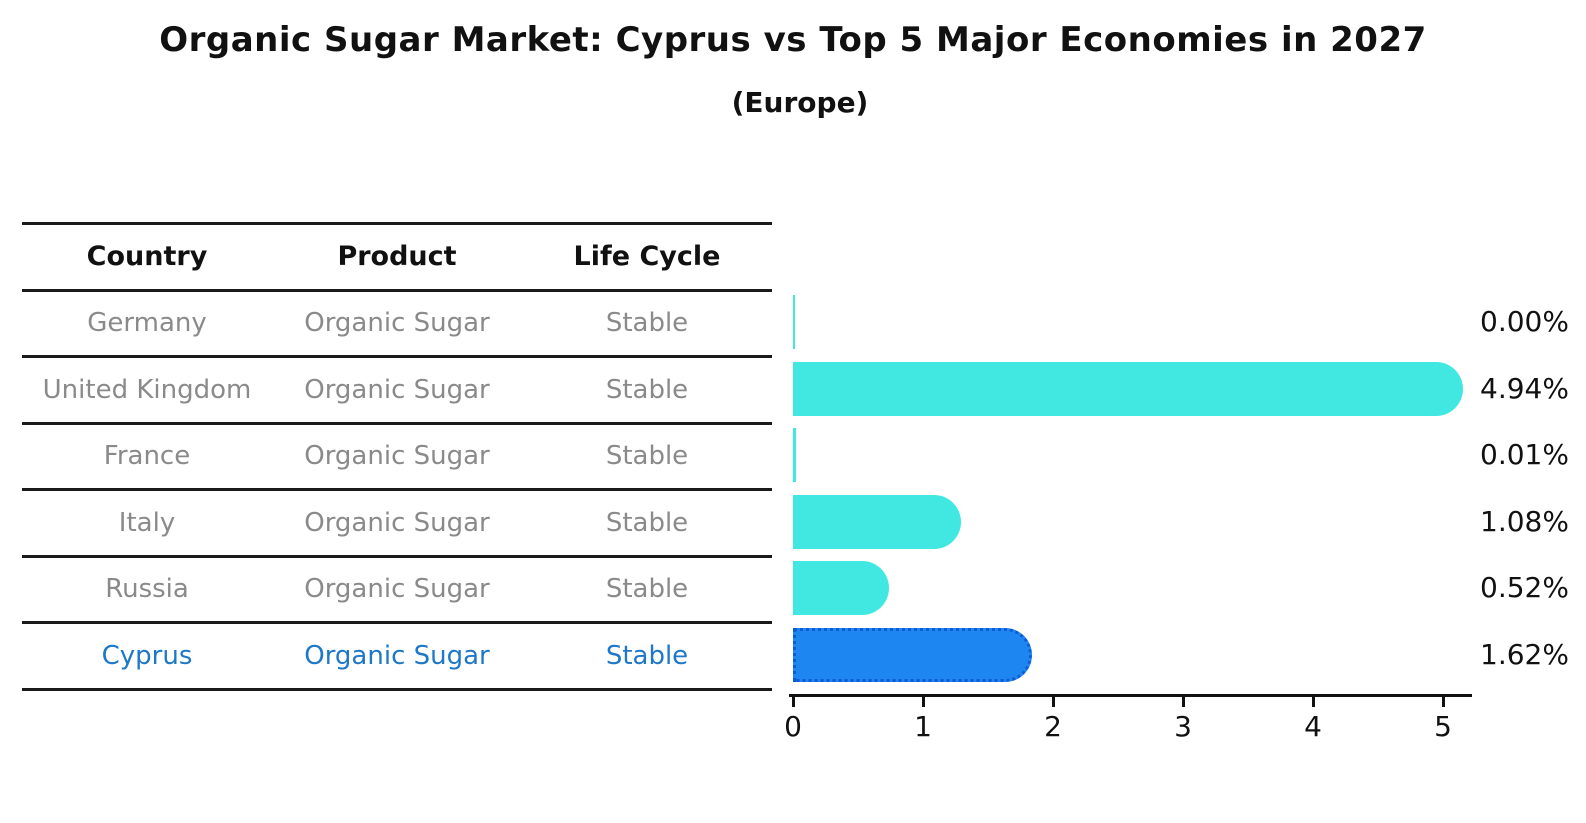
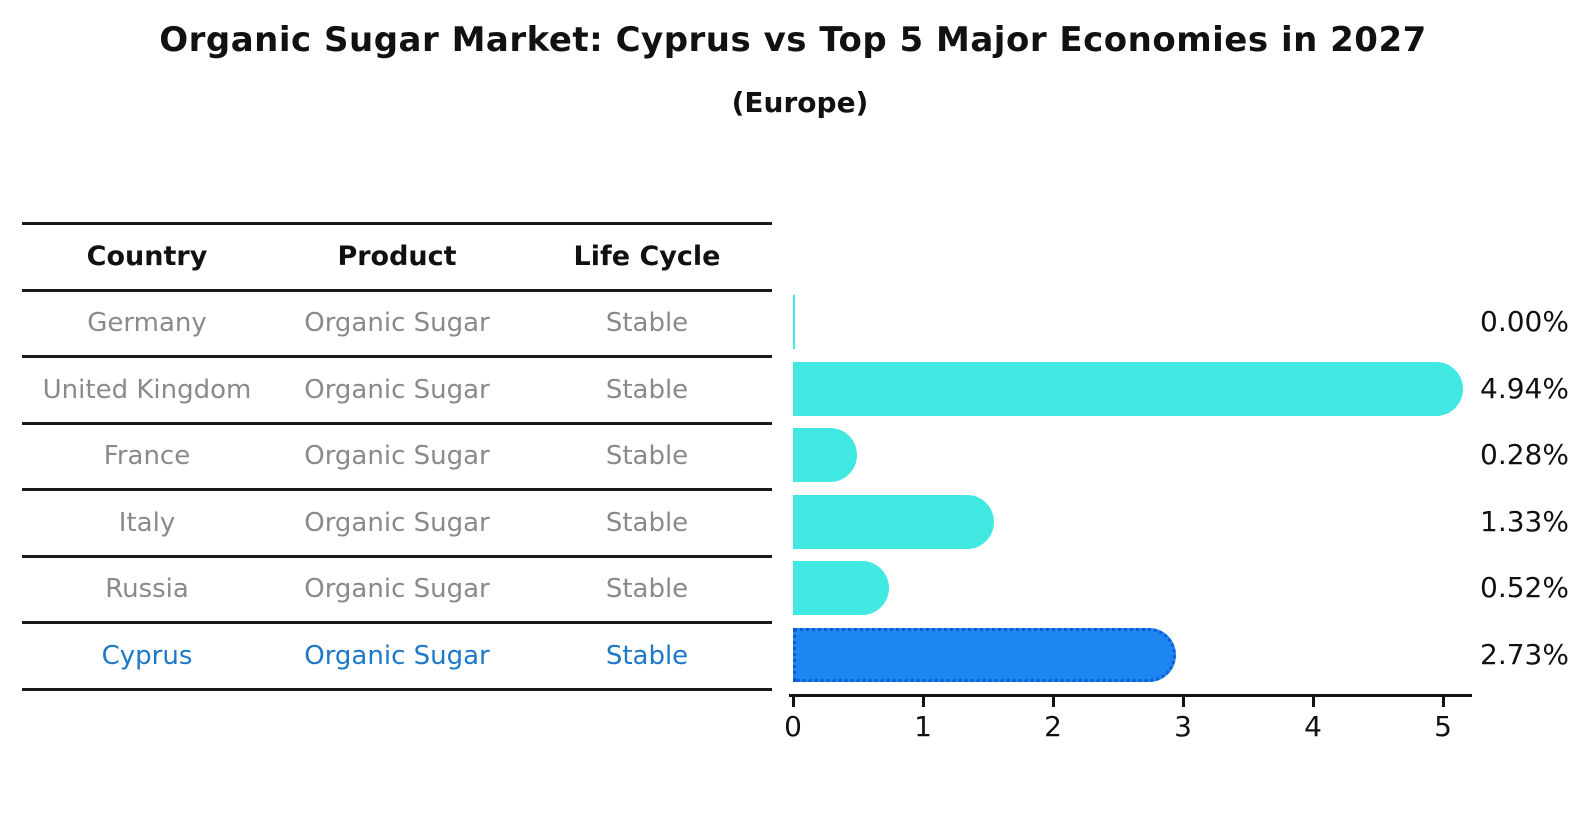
France: 0.01% -> 0.28%
Italy: 1.08% -> 1.33%
Cyprus: 1.62% -> 2.73%
